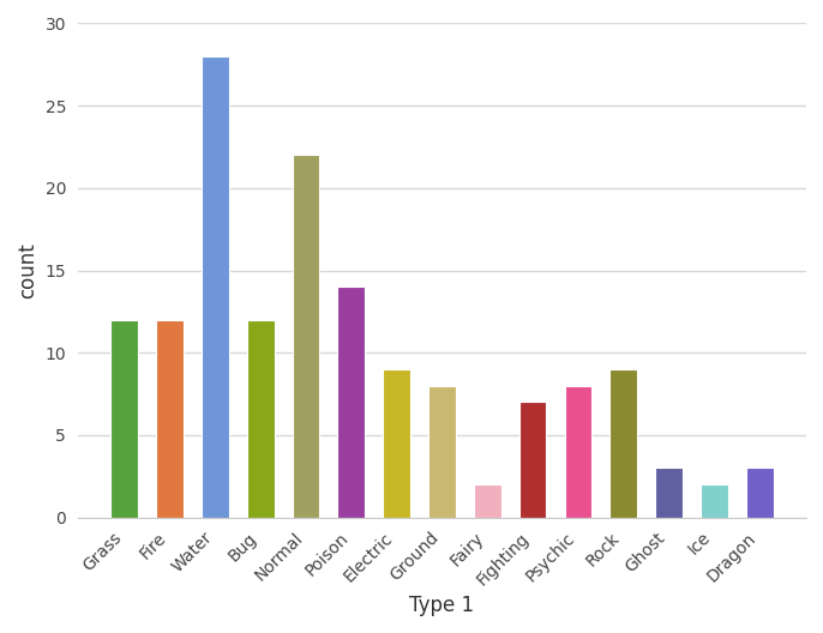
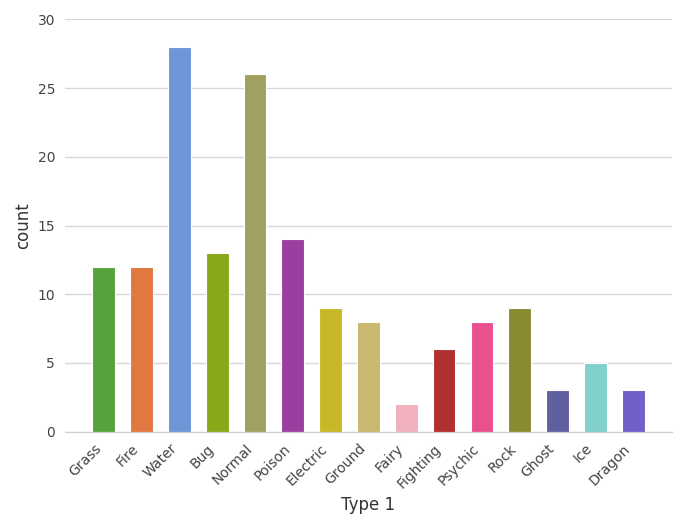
Bug: 12 -> 13
Normal: 22 -> 26
Fighting: 7 -> 6
Ice: 2 -> 5
